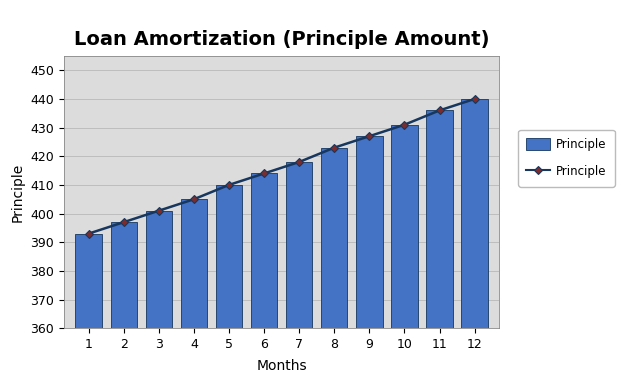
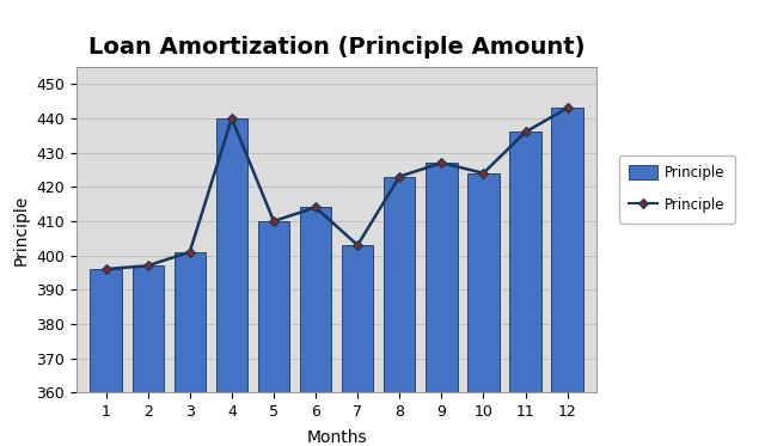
1: 393 -> 396
4: 405 -> 440
7: 418 -> 403
10: 431 -> 424
12: 440 -> 443
